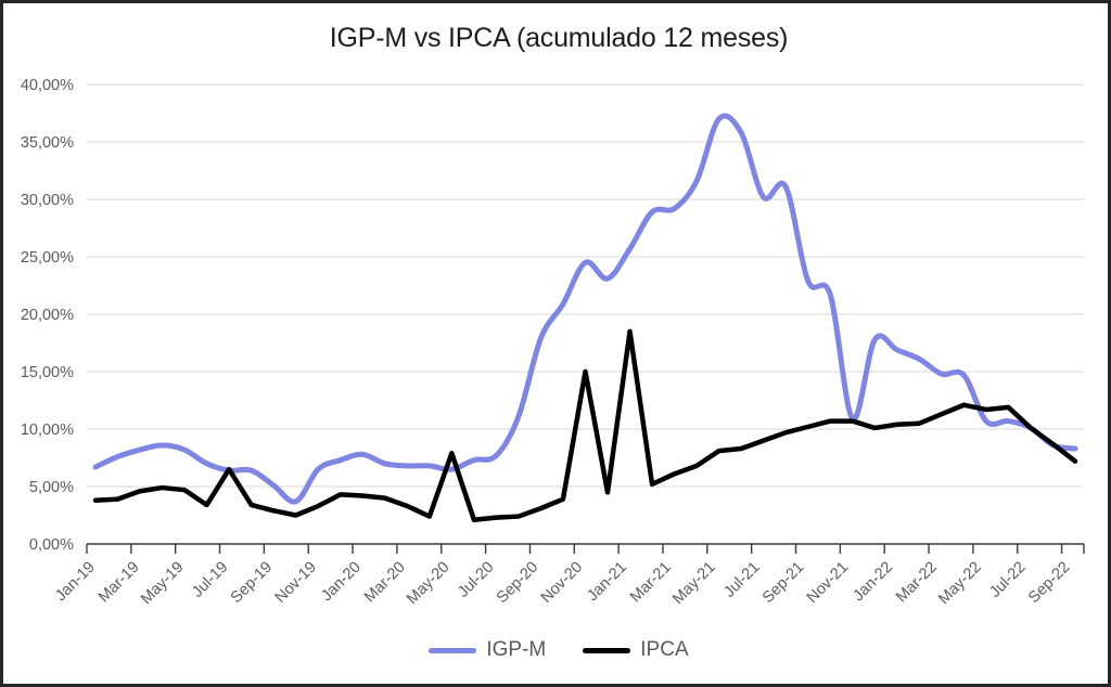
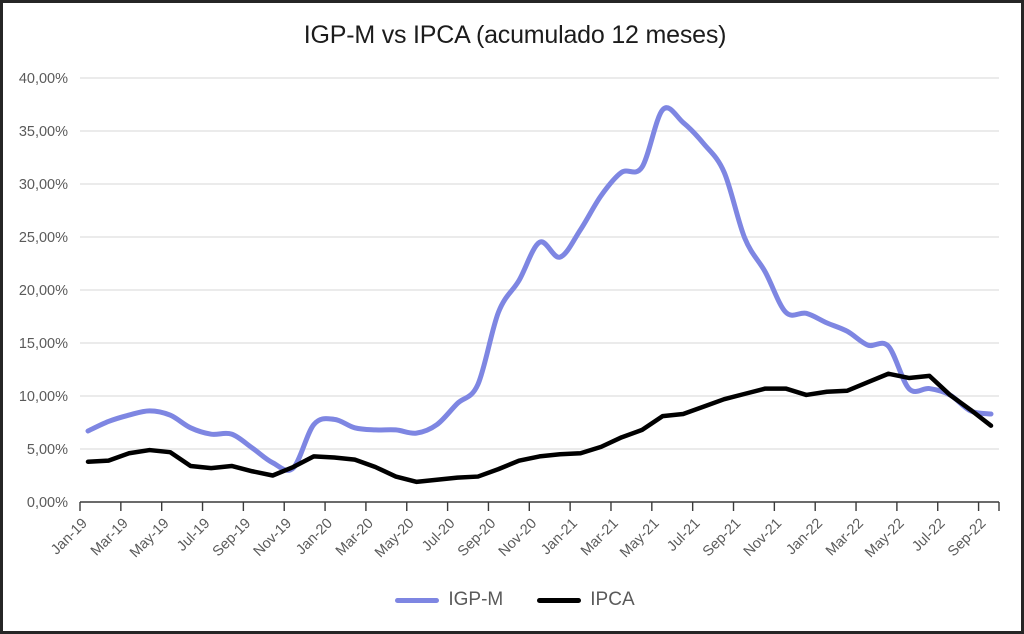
IPCA/Jul-19: 6,5% -> 3,2%
IGP-M/Nov-19: 6,5% -> 3,2%
IPCA/May-20: 7,9% -> 1,9%
IGP-M/Jul-20: 7,7% -> 9,3%
IPCA/Nov-20: 15,0% -> 4,3%
IPCA/Jan-21: 18,5% -> 4,6%
IGP-M/Mar-21: 29,2% -> 31,1%
IGP-M/Jul-21: 30,2% -> 33,8%
IGP-M/Sep-21: 22,9% -> 24,9%
IGP-M/Nov-21: 10,9% -> 17,9%
